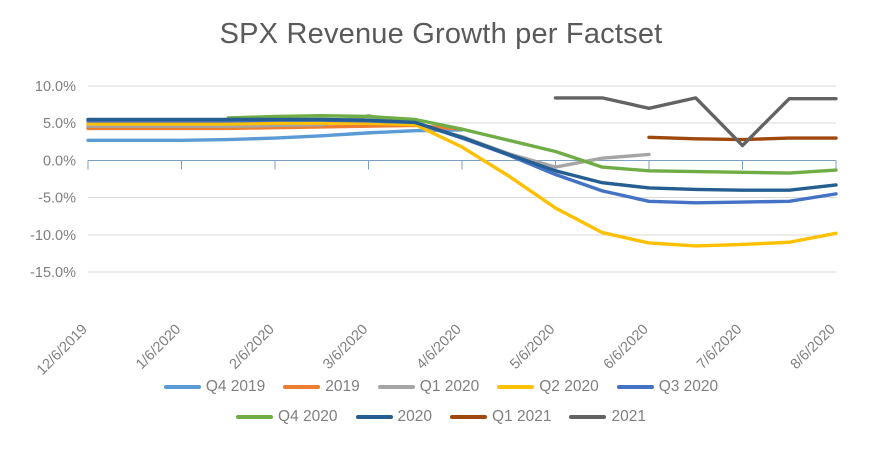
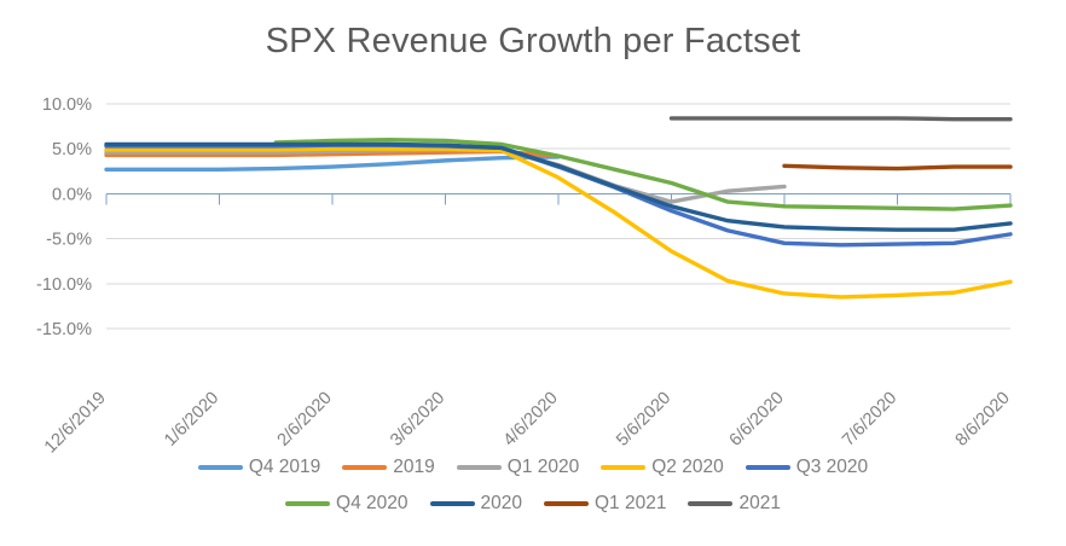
Q1 2020/3/6/2020: 6% -> 5%
2021/6/6/2020: 7% -> 8%
2021/7/6/2020: 2% -> 8%
